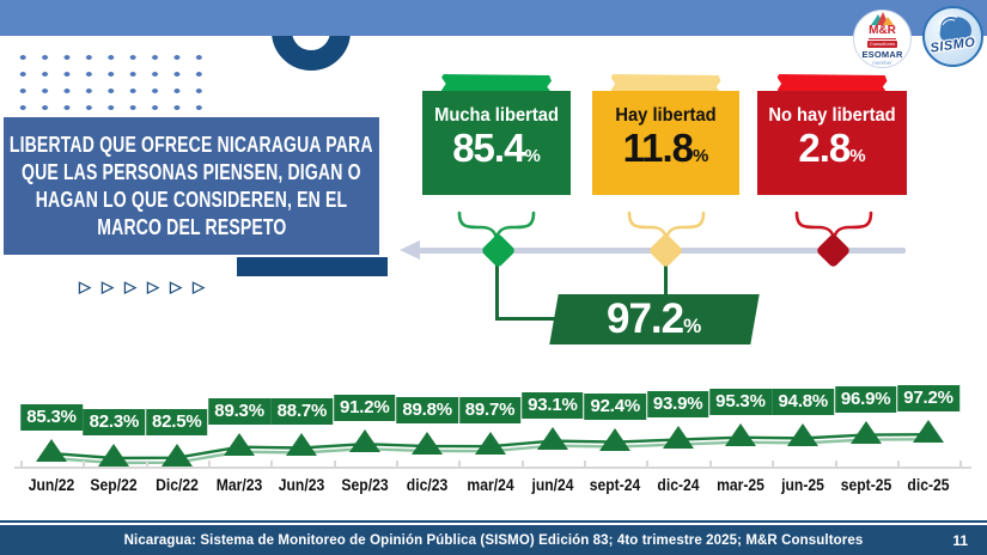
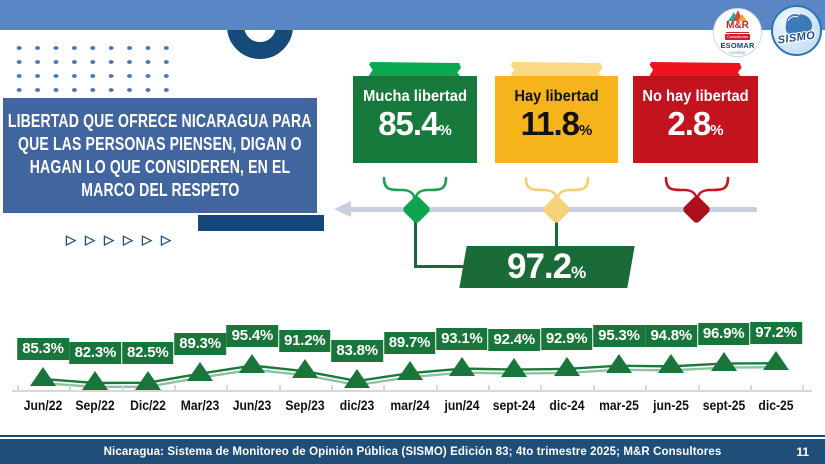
Jun/23: 88.7% -> 95.4%
dic/23: 89.8% -> 83.8%
dic-24: 93.9% -> 92.9%
